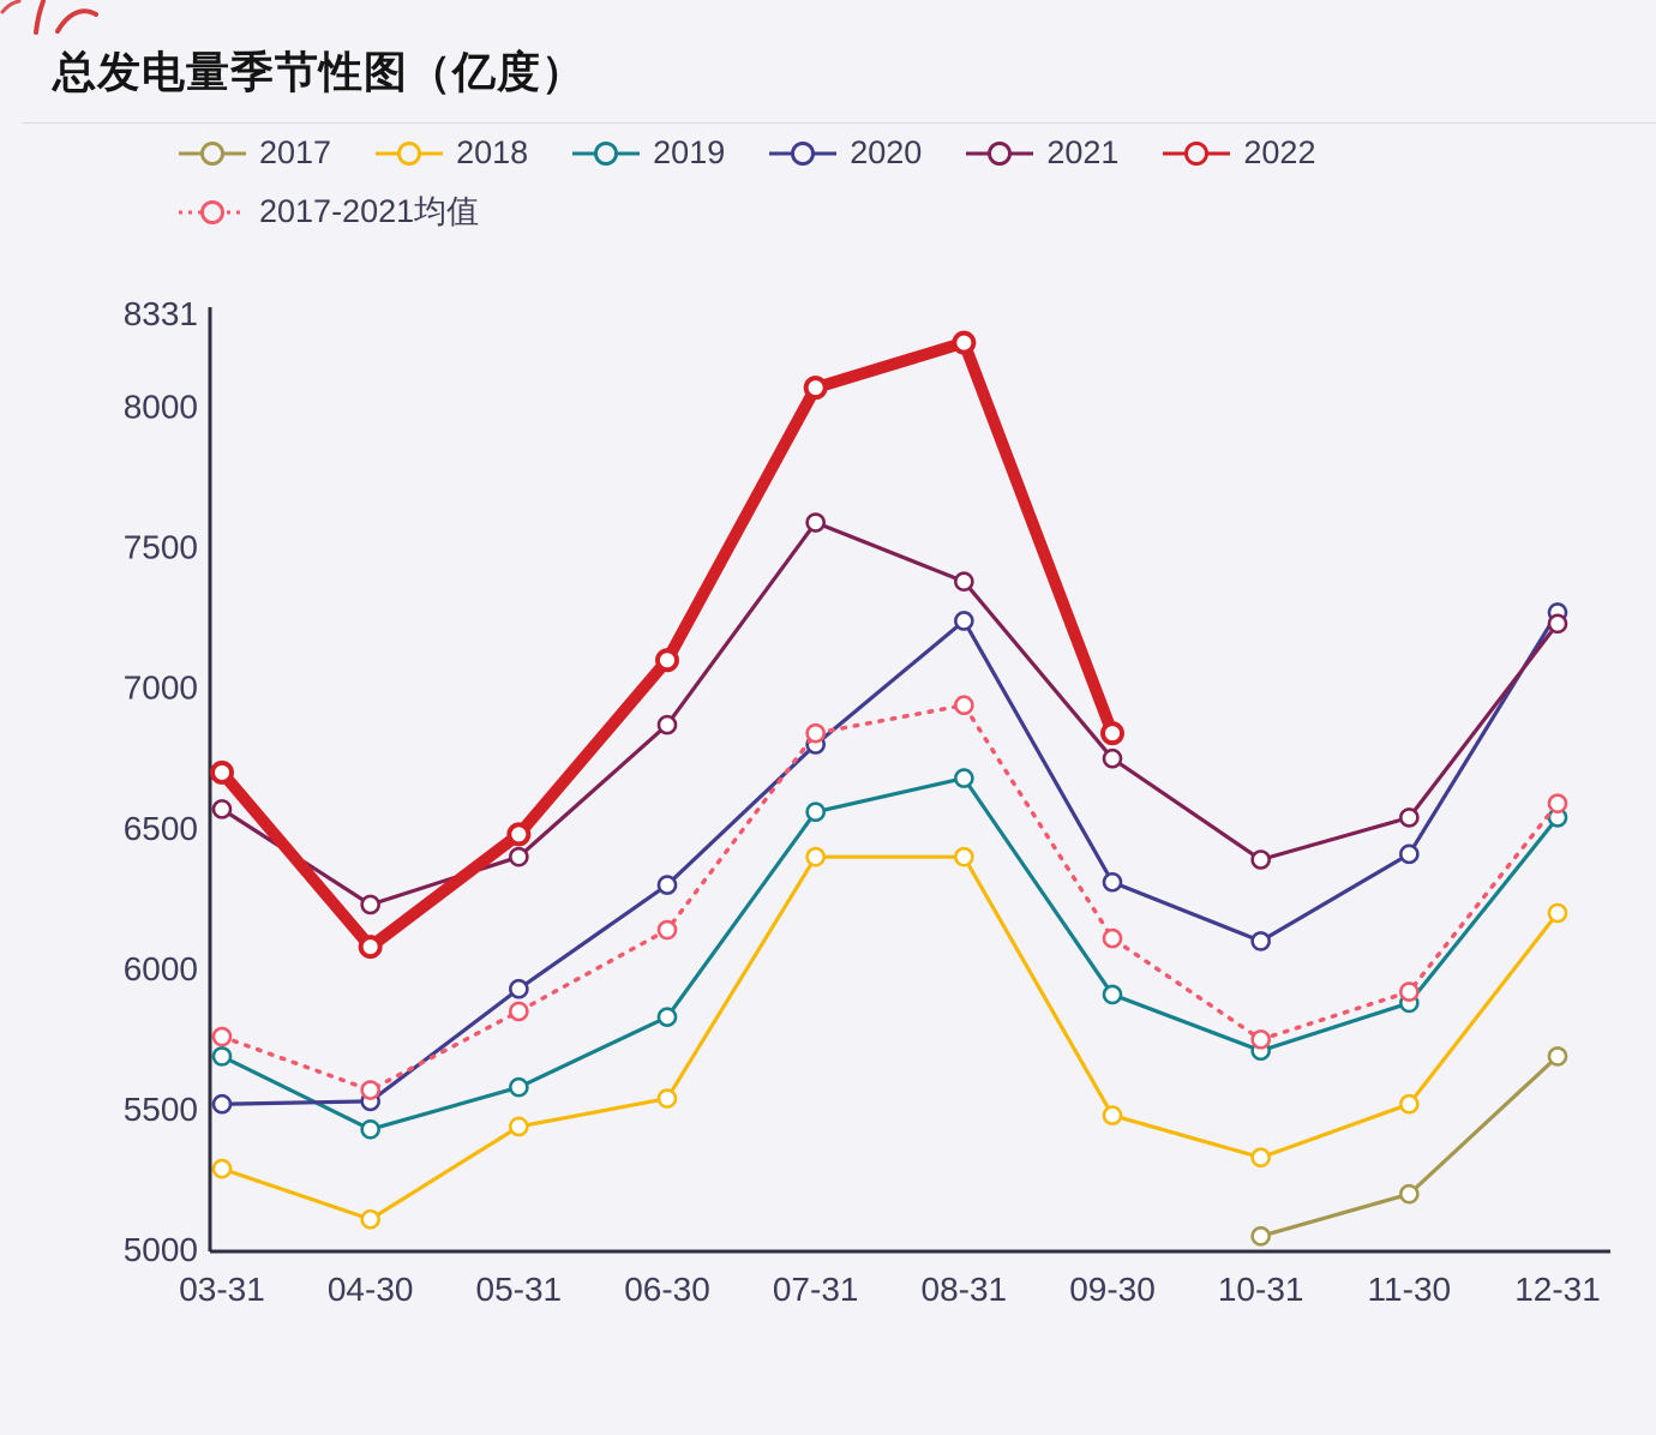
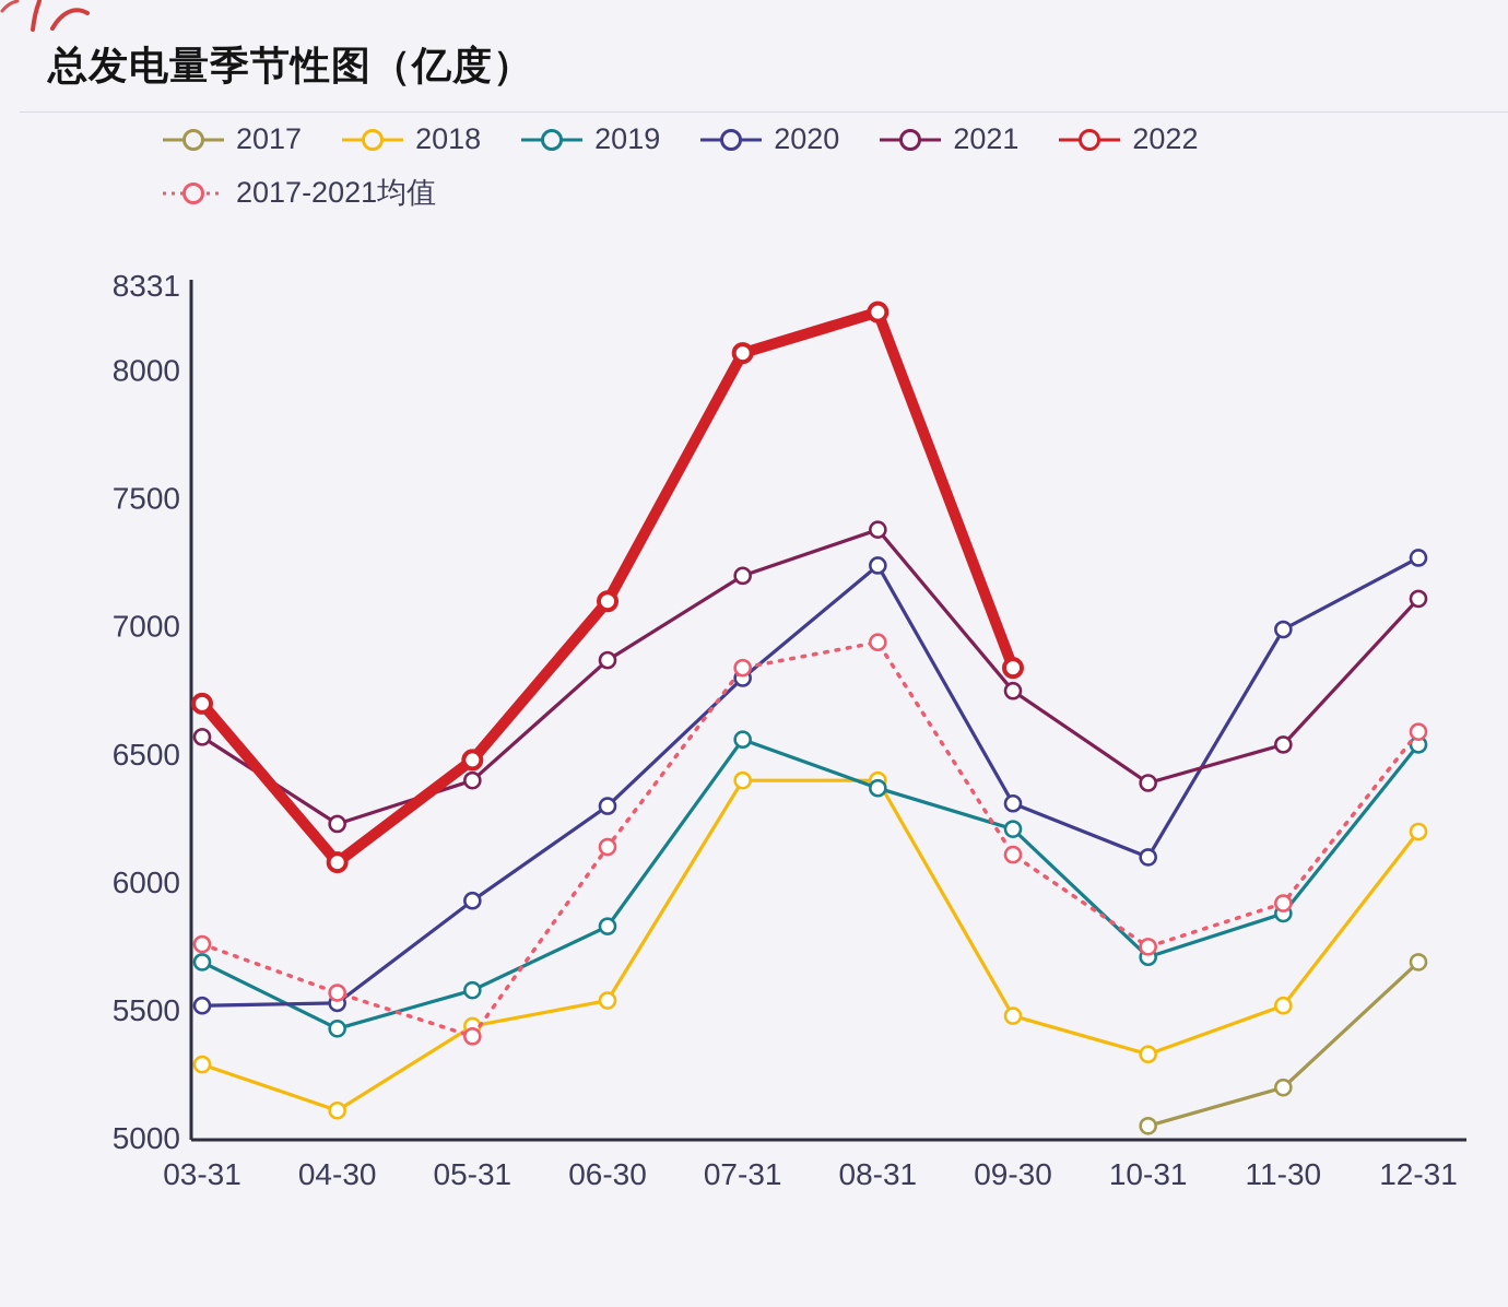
2017-2021均值/05-31: 5850 -> 5400
2021/07-31: 7590 -> 7200
2019/08-31: 6680 -> 6370
2019/09-30: 5910 -> 6210
2020/11-30: 6410 -> 6990
2021/12-31: 7230 -> 7110
